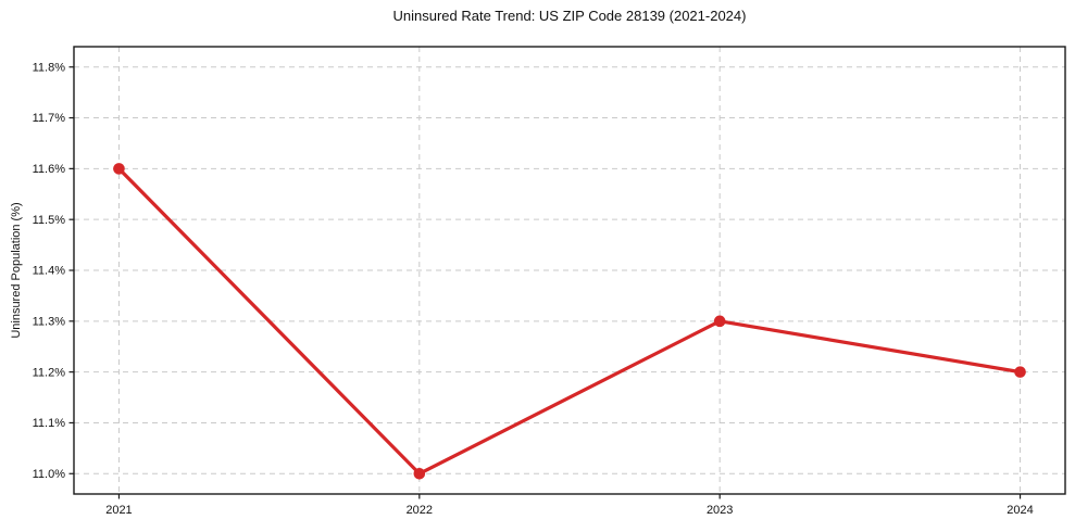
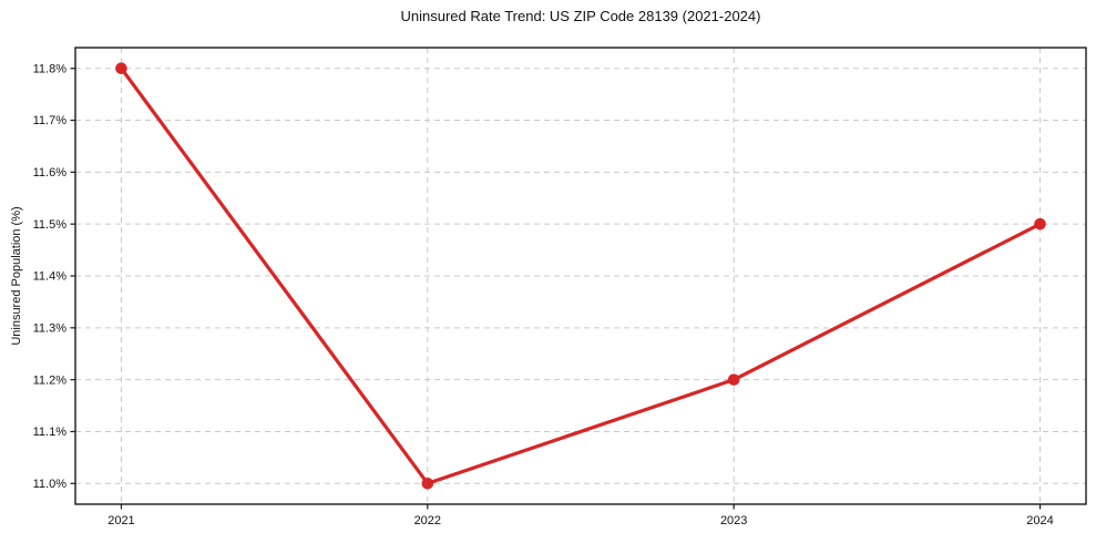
2021: 11.6% -> 11.8%
2023: 11.3% -> 11.2%
2024: 11.2% -> 11.5%
